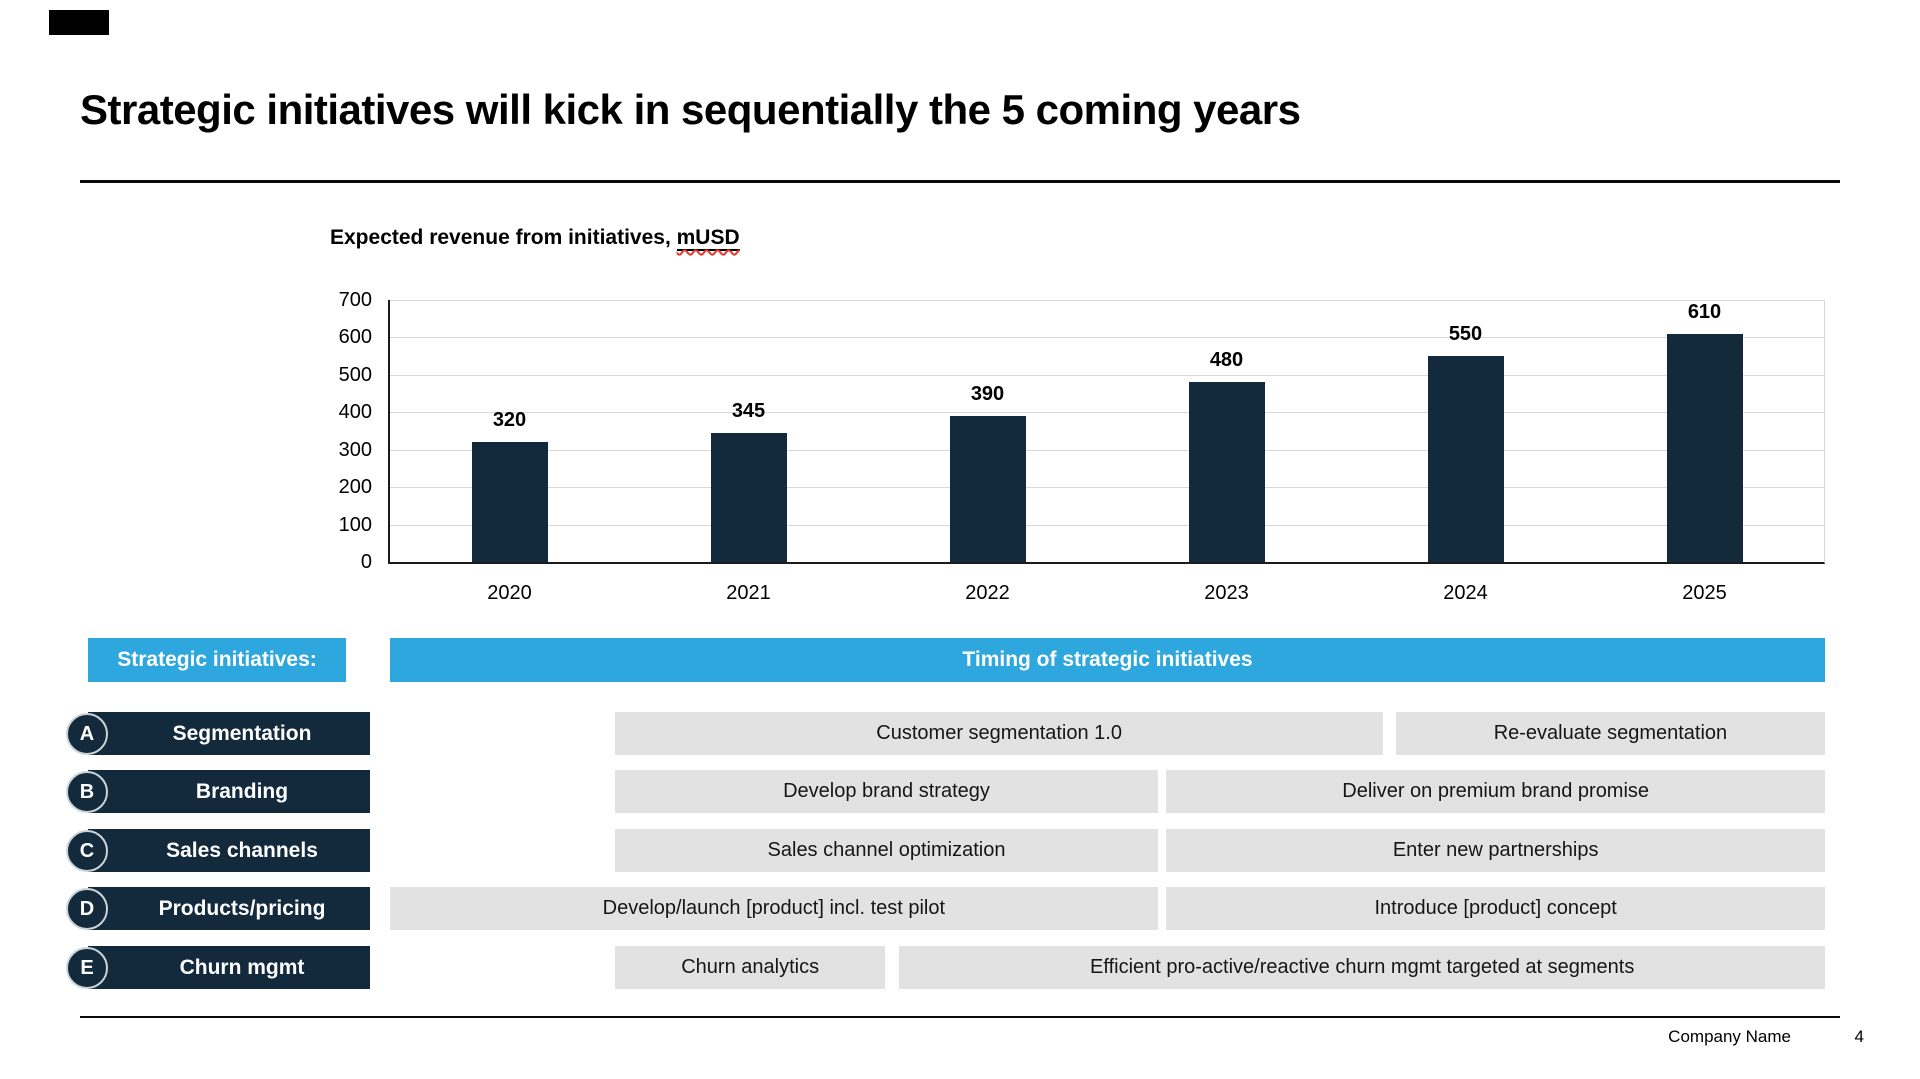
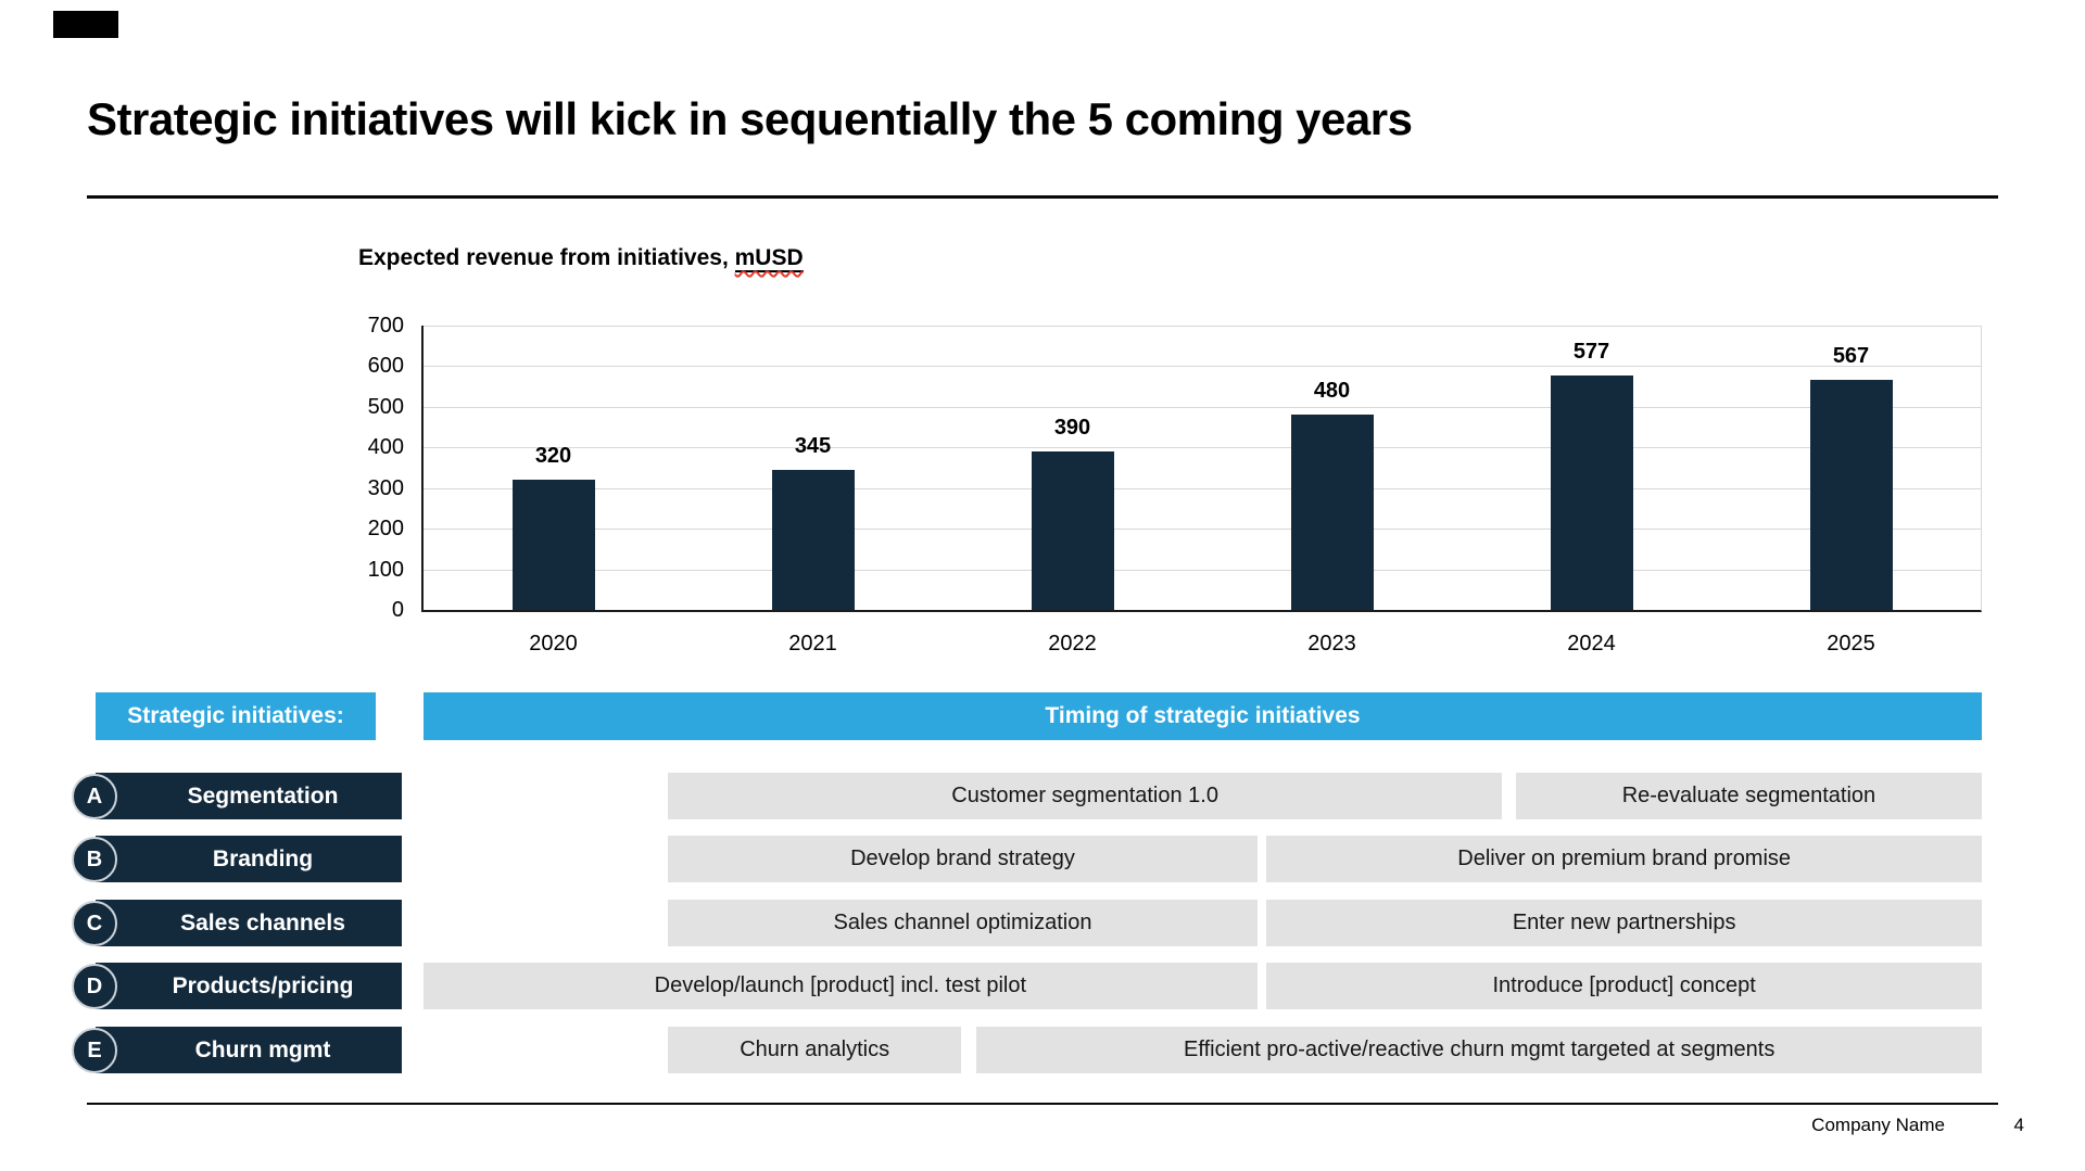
2024: 550 -> 577
2025: 610 -> 567
